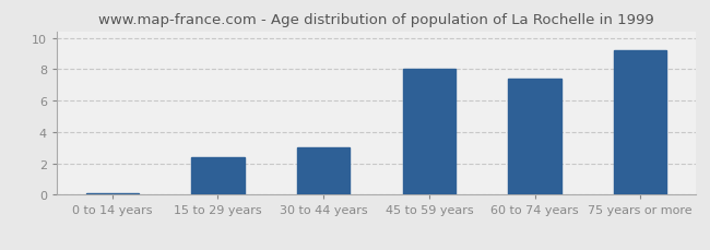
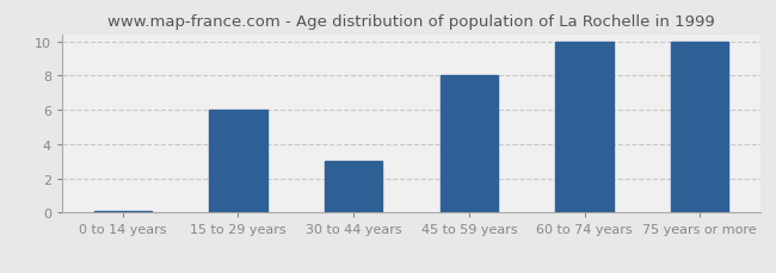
15 to 29 years: 2.4 -> 6.0
60 to 74 years: 7.4 -> 10.0
75 years or more: 9.2 -> 10.0
